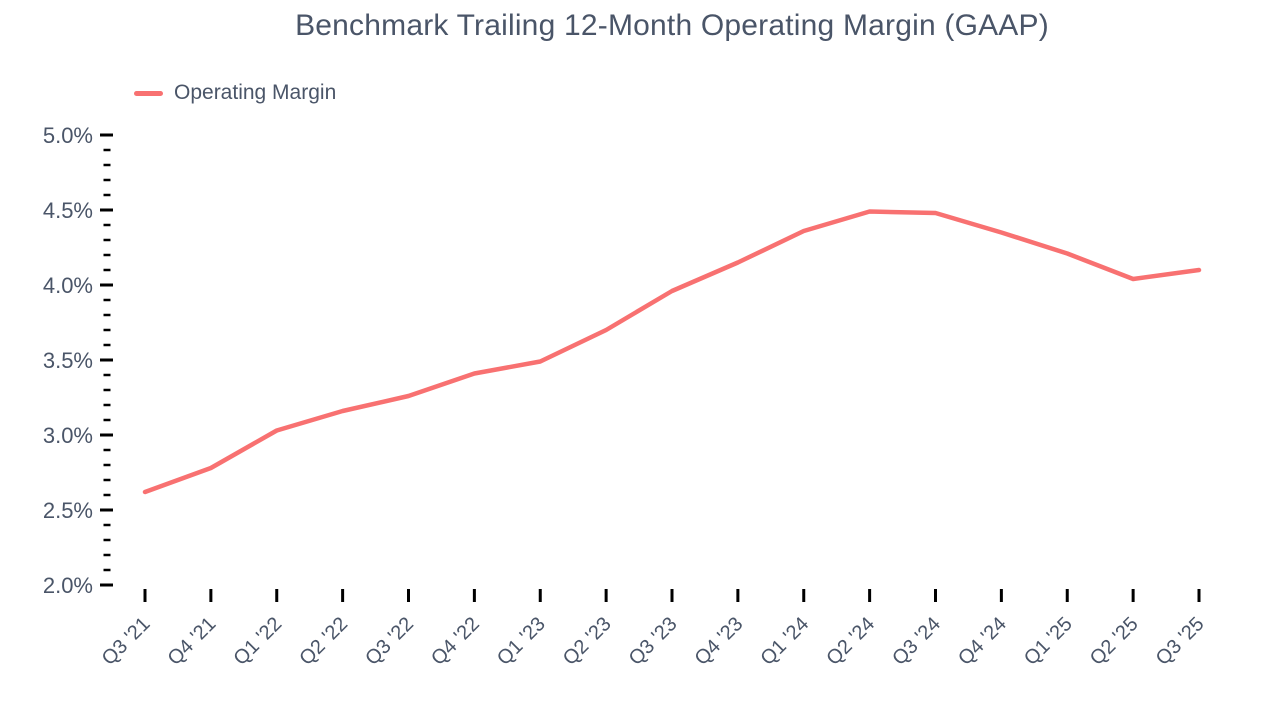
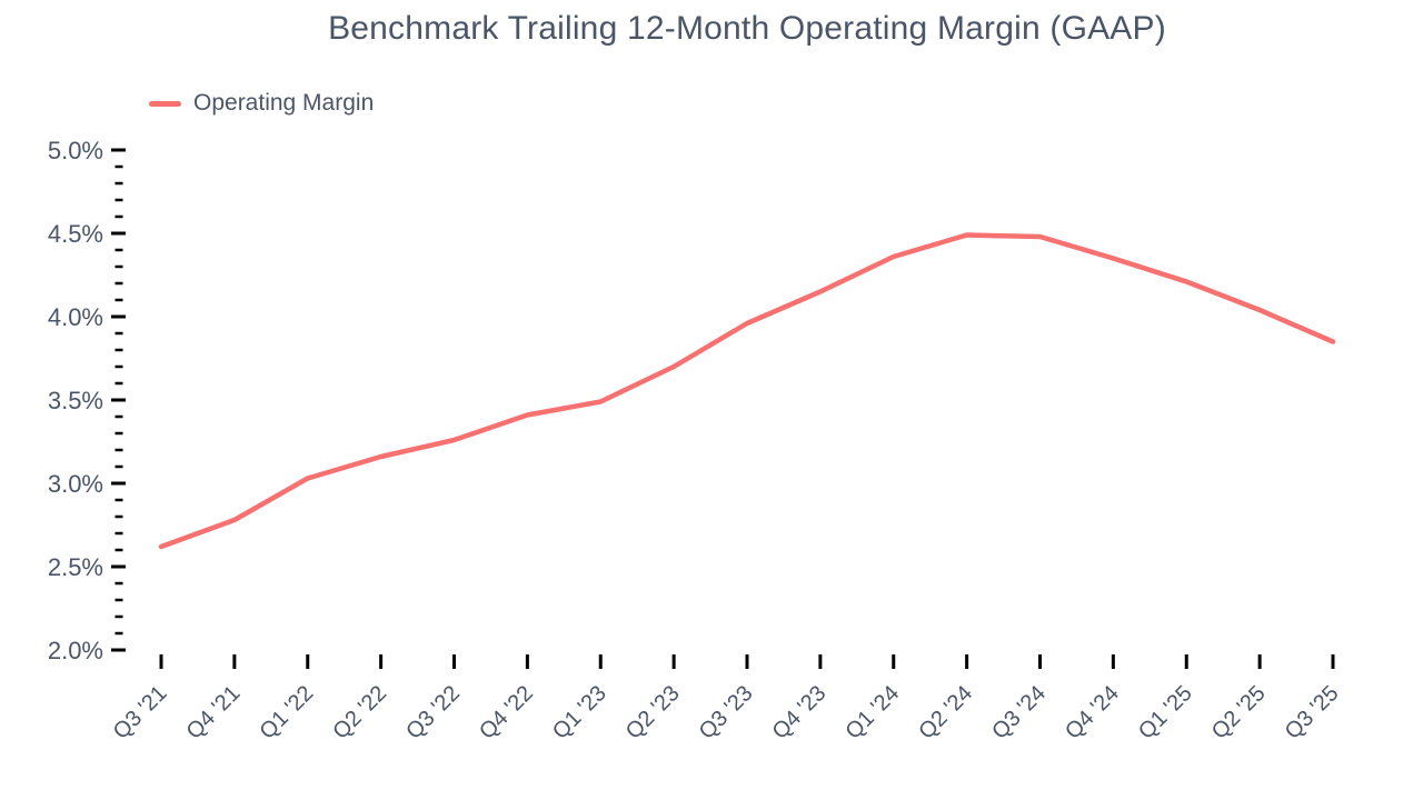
Q3 '25: 4.10% -> 3.85%
